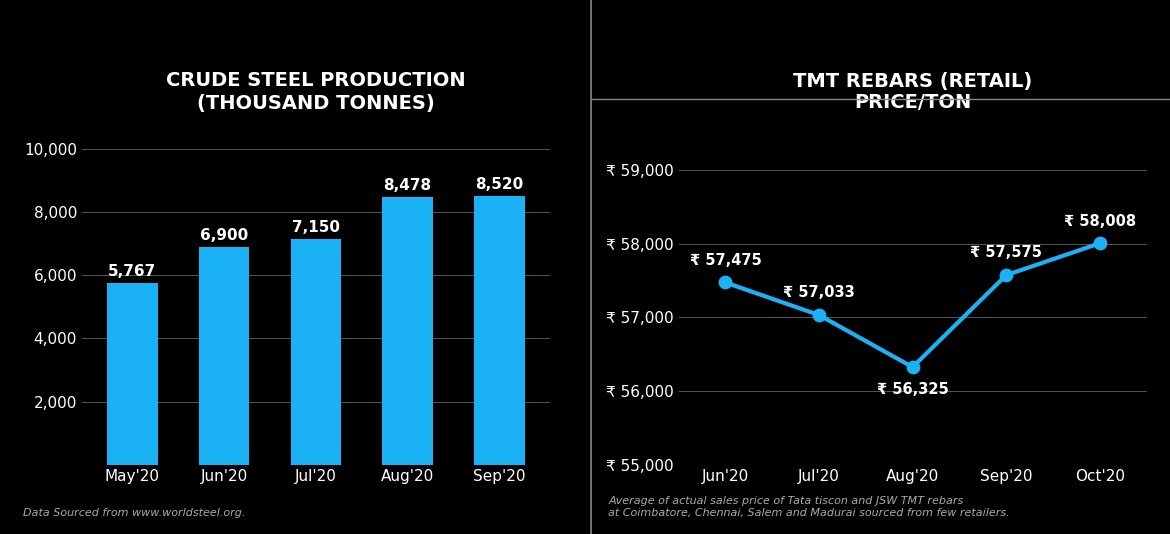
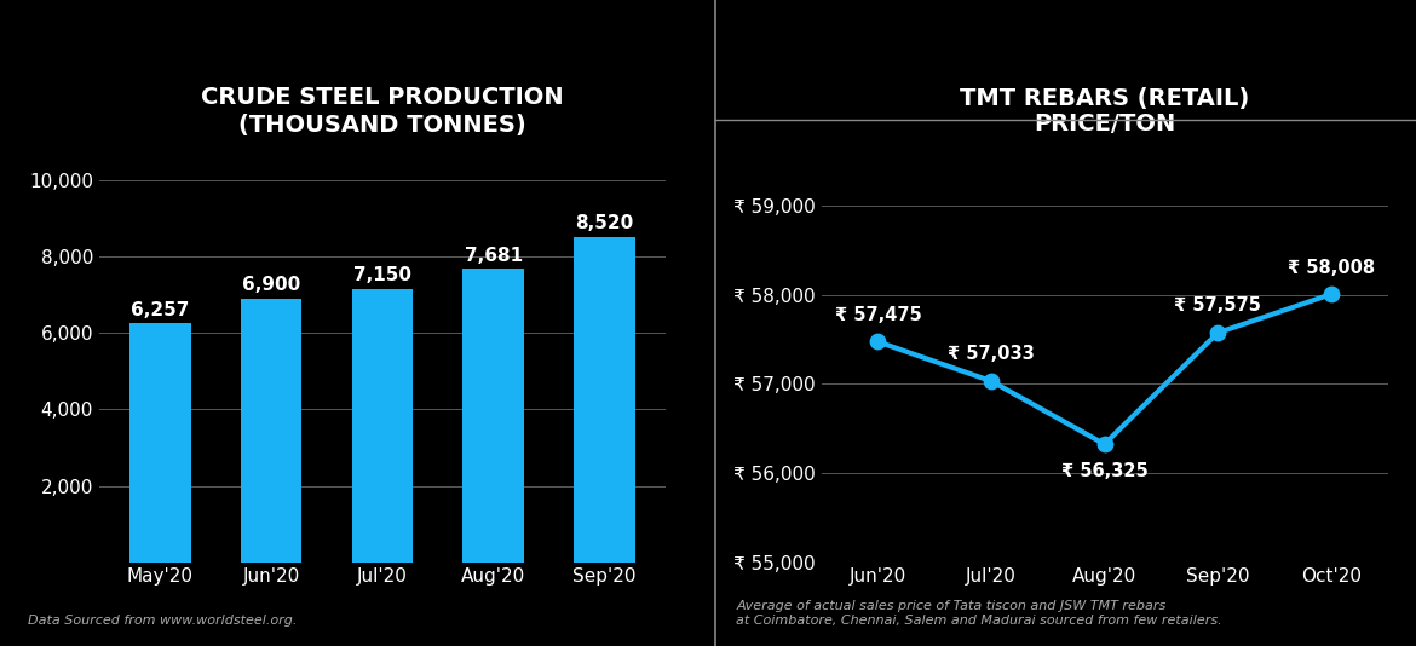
CRUDE STEEL PRODUCTION (THOUSAND TONNES)/May'20: 5,767 -> 6,257
CRUDE STEEL PRODUCTION (THOUSAND TONNES)/Aug'20: 8,478 -> 7,681
